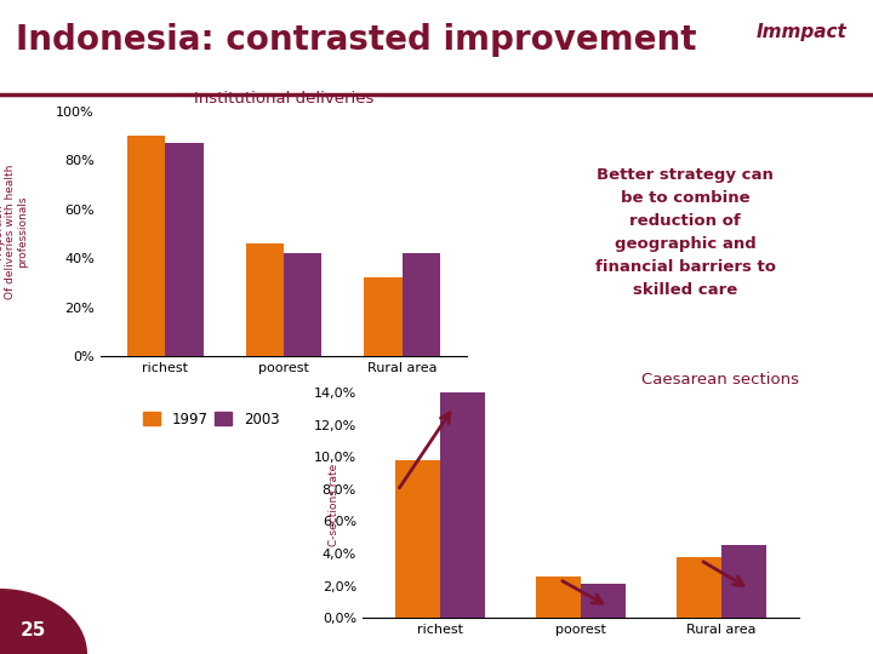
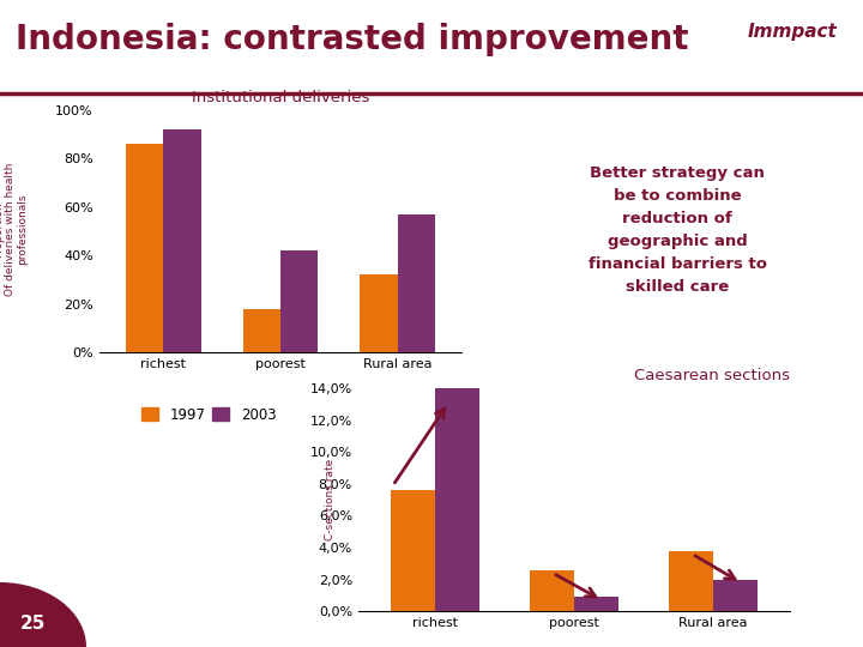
Institutional deliveries/1997/richest: 90% -> 86%
Institutional deliveries/2003/richest: 87% -> 92%
Institutional deliveries/1997/poorest: 46% -> 18%
Institutional deliveries/2003/Rural area: 42% -> 57%
Caesarean sections/1997/richest: 9,8% -> 7,6%
Caesarean sections/2003/poorest: 2,1% -> 0,9%
Caesarean sections/2003/Rural area: 4,5% -> 2,0%
